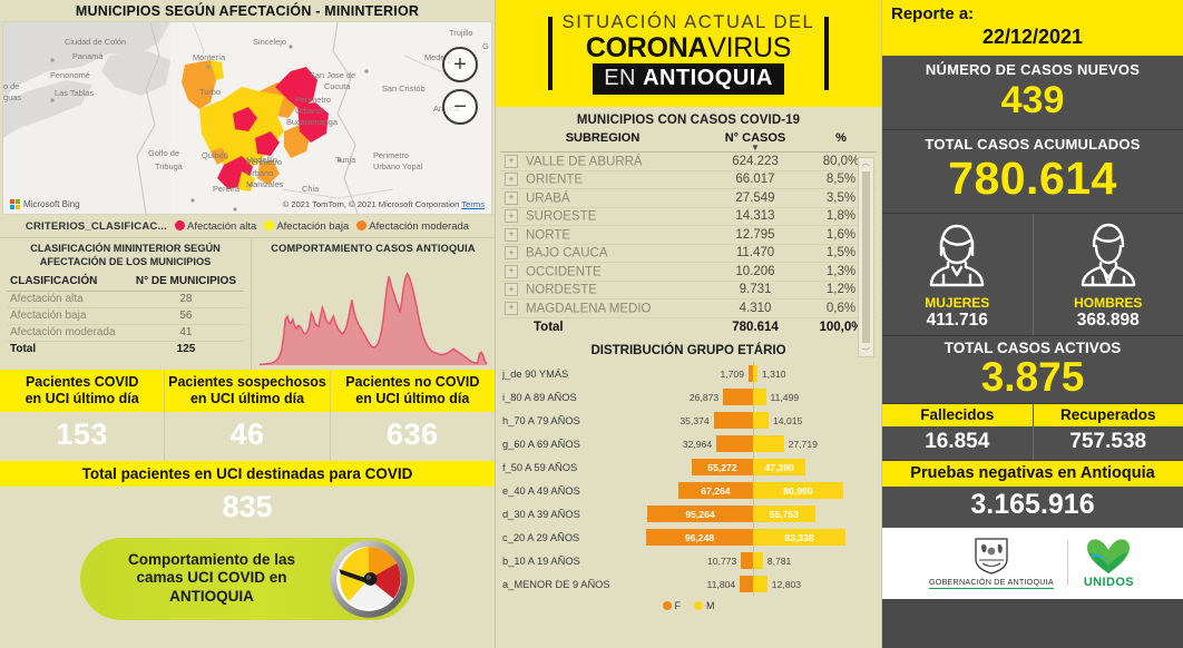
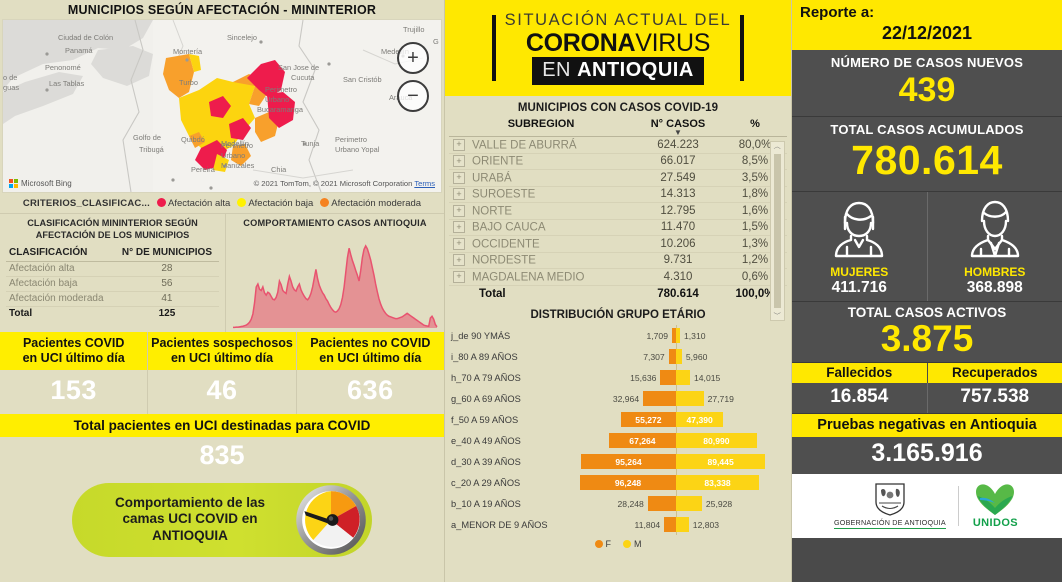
DISTRIBUCIÓN GRUPO ETÁRIO/F/i_80 A 89 AÑOS: 26,873 -> 7,307
DISTRIBUCIÓN GRUPO ETÁRIO/M/i_80 A 89 AÑOS: 11,499 -> 5,960
DISTRIBUCIÓN GRUPO ETÁRIO/F/h_70 A 79 AÑOS: 35,374 -> 15,636
DISTRIBUCIÓN GRUPO ETÁRIO/M/d_30 A 39 AÑOS: 55,753 -> 89,445
DISTRIBUCIÓN GRUPO ETÁRIO/F/b_10 A 19 AÑOS: 10,773 -> 28,248
DISTRIBUCIÓN GRUPO ETÁRIO/M/b_10 A 19 AÑOS: 8,781 -> 25,928
